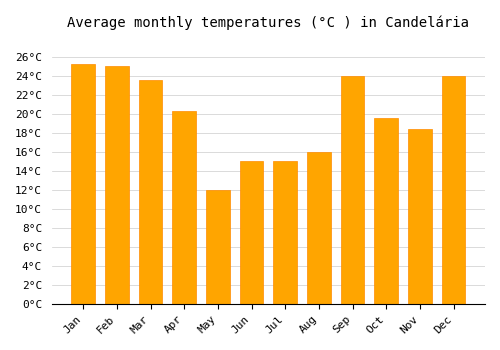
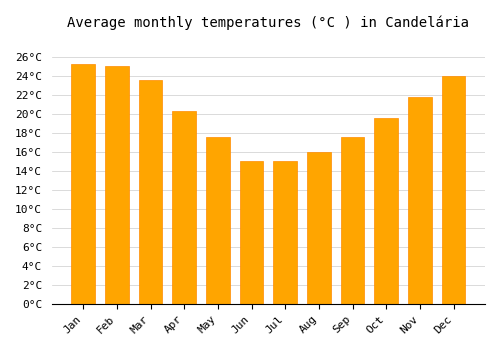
May: 12.0°C -> 17.5°C
Sep: 24.0°C -> 17.5°C
Nov: 18.4°C -> 21.8°C
